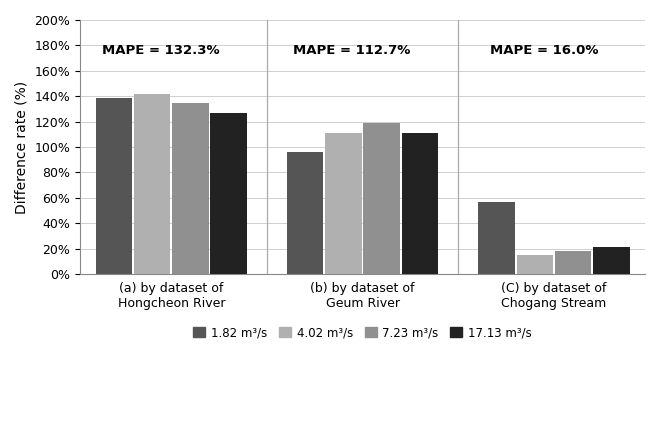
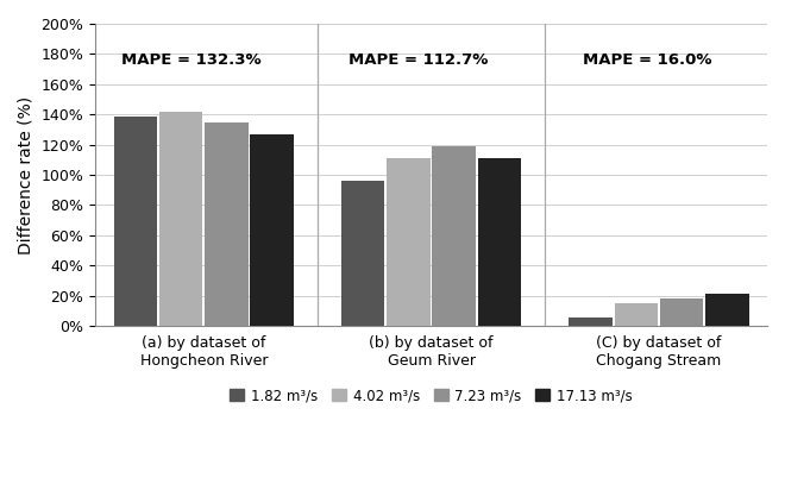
1.82 m³/s/(C) by dataset of Chogang Stream: 57% -> 6%
